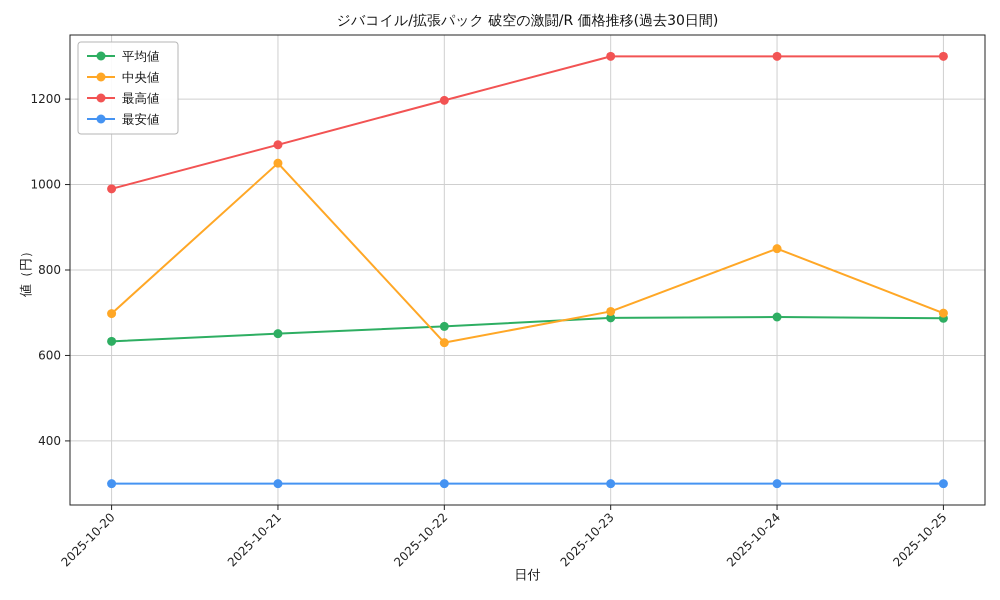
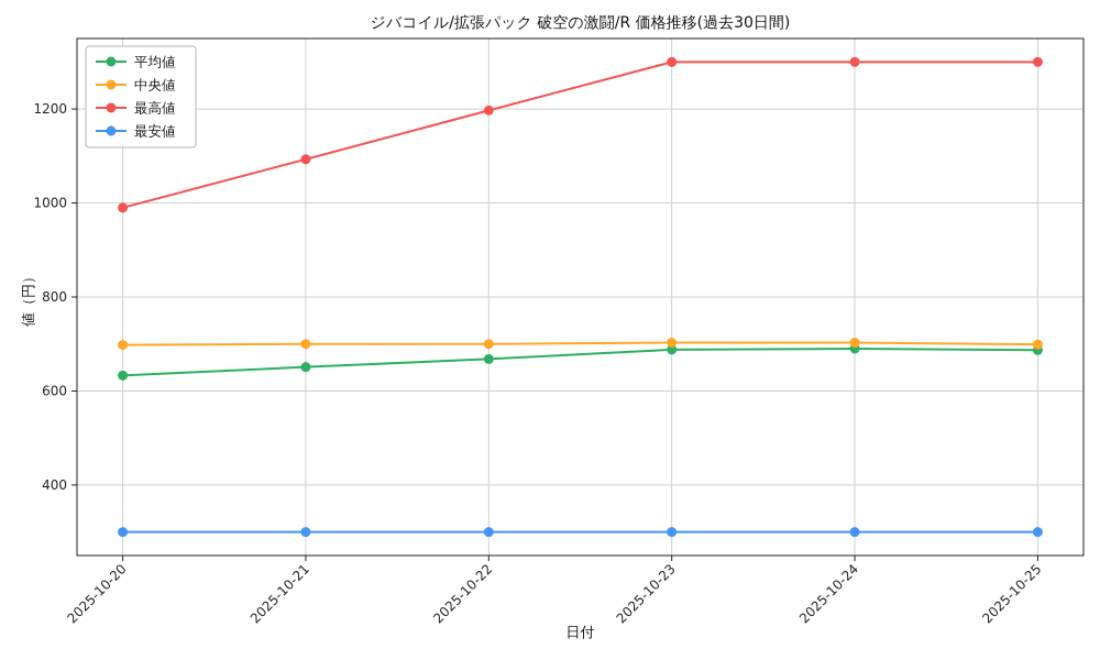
中央値/2025-10-21: 1050 -> 700
中央値/2025-10-22: 630 -> 700
中央値/2025-10-24: 850 -> 700
